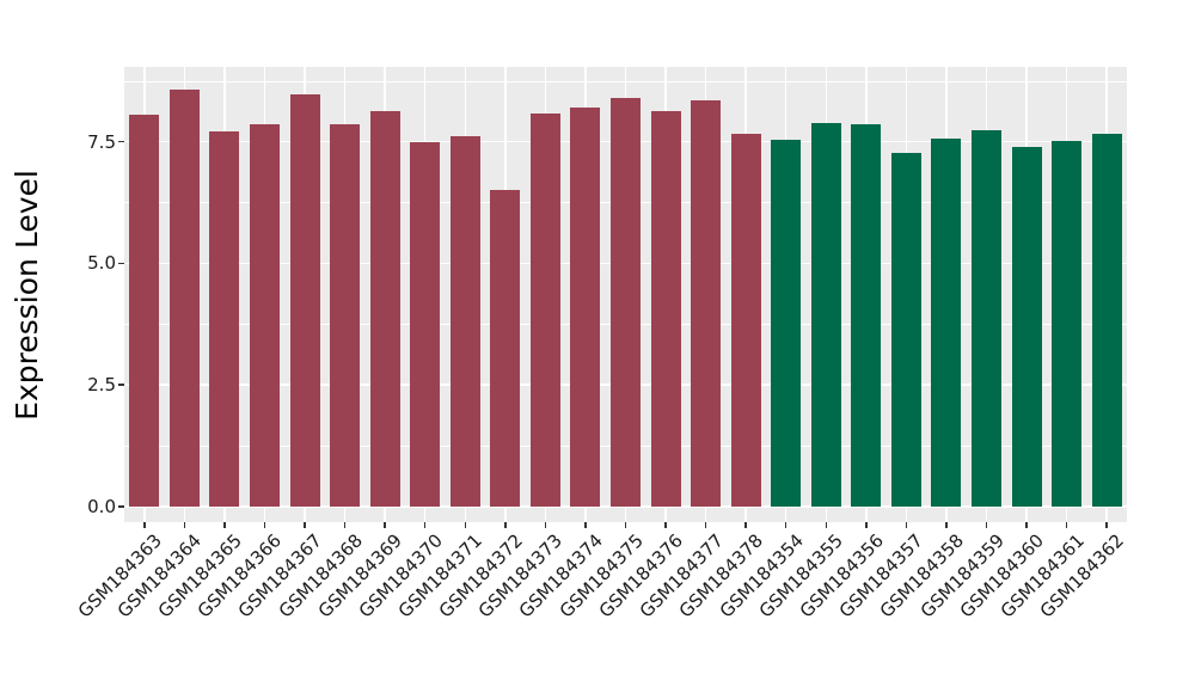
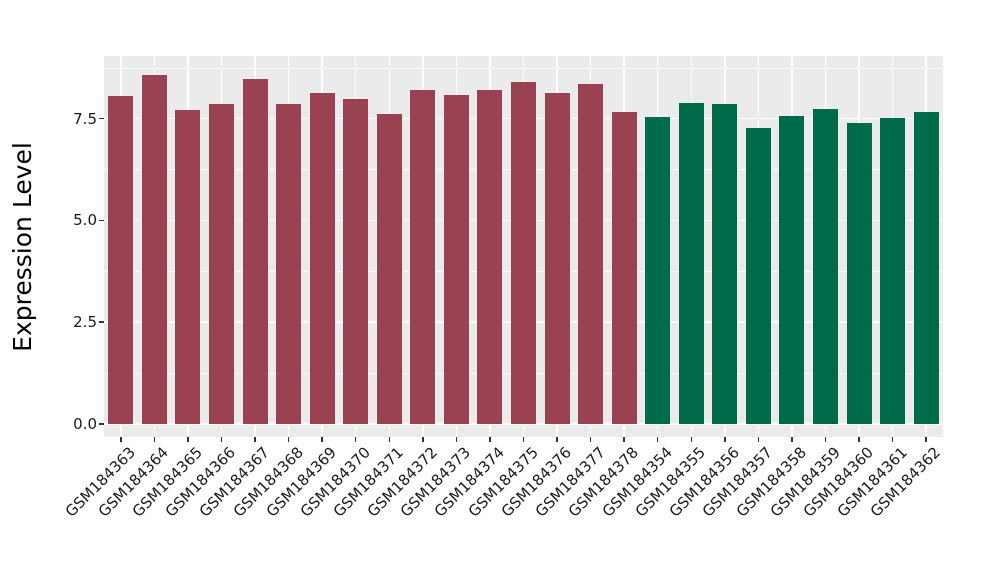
GSM184370: 7.5 -> 8.0
GSM184372: 6.5 -> 8.2
